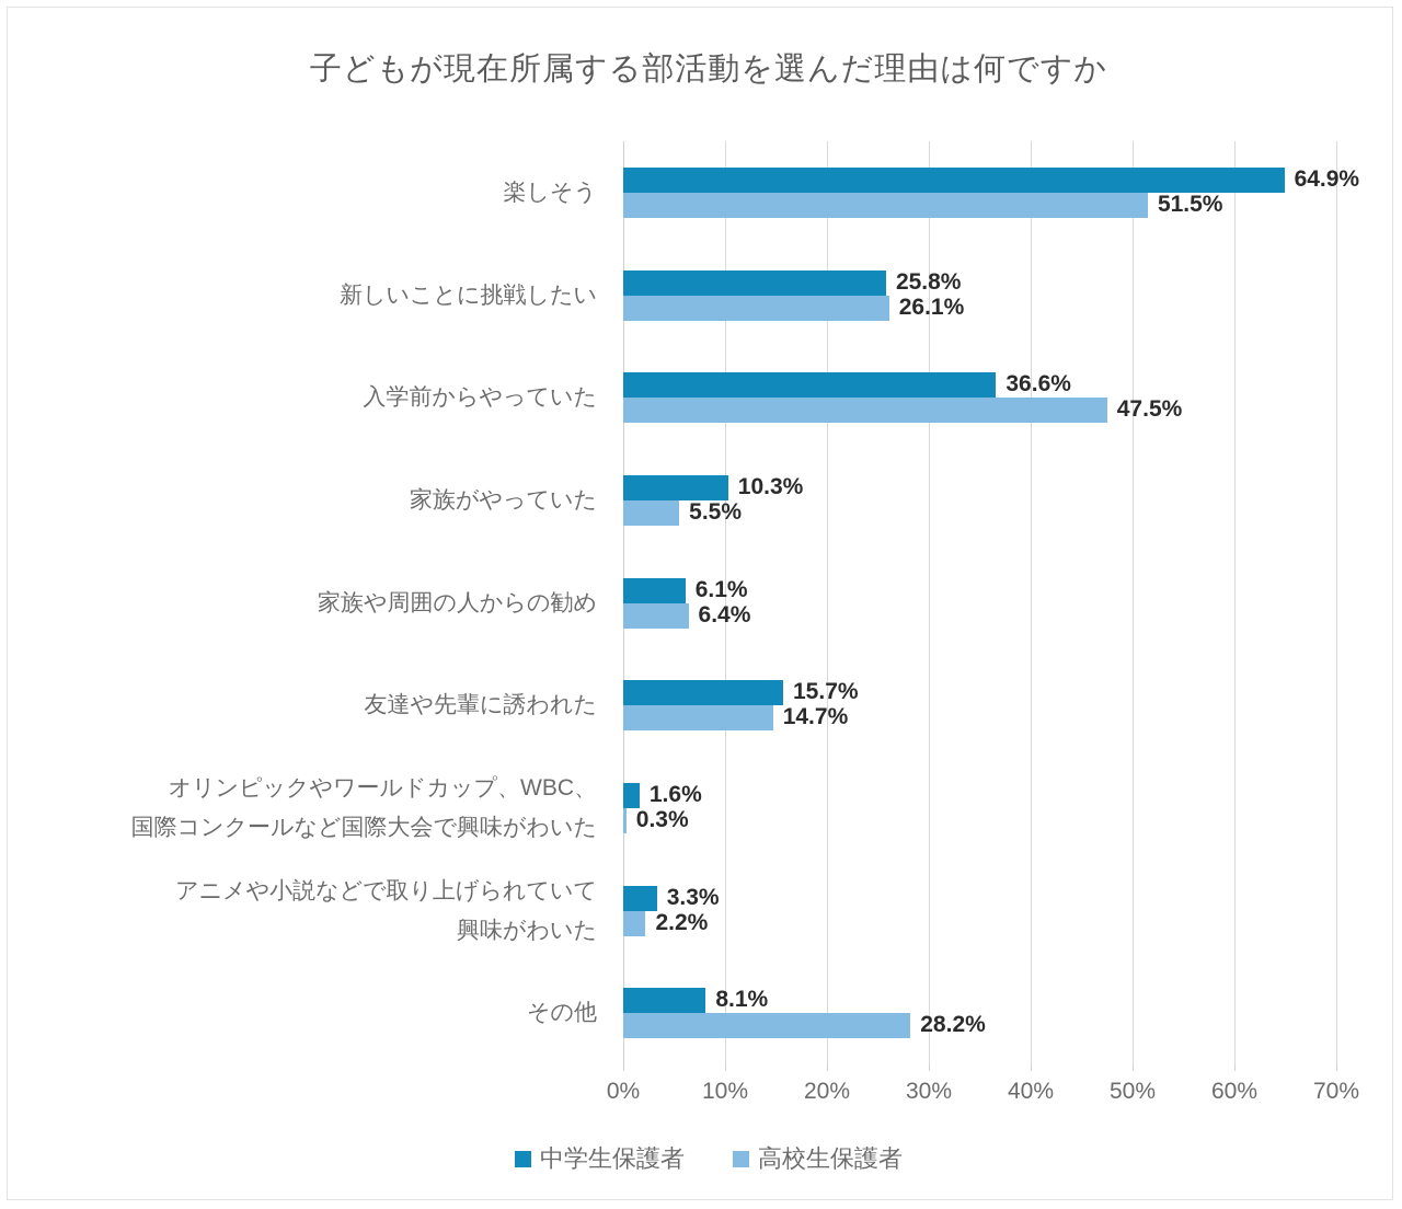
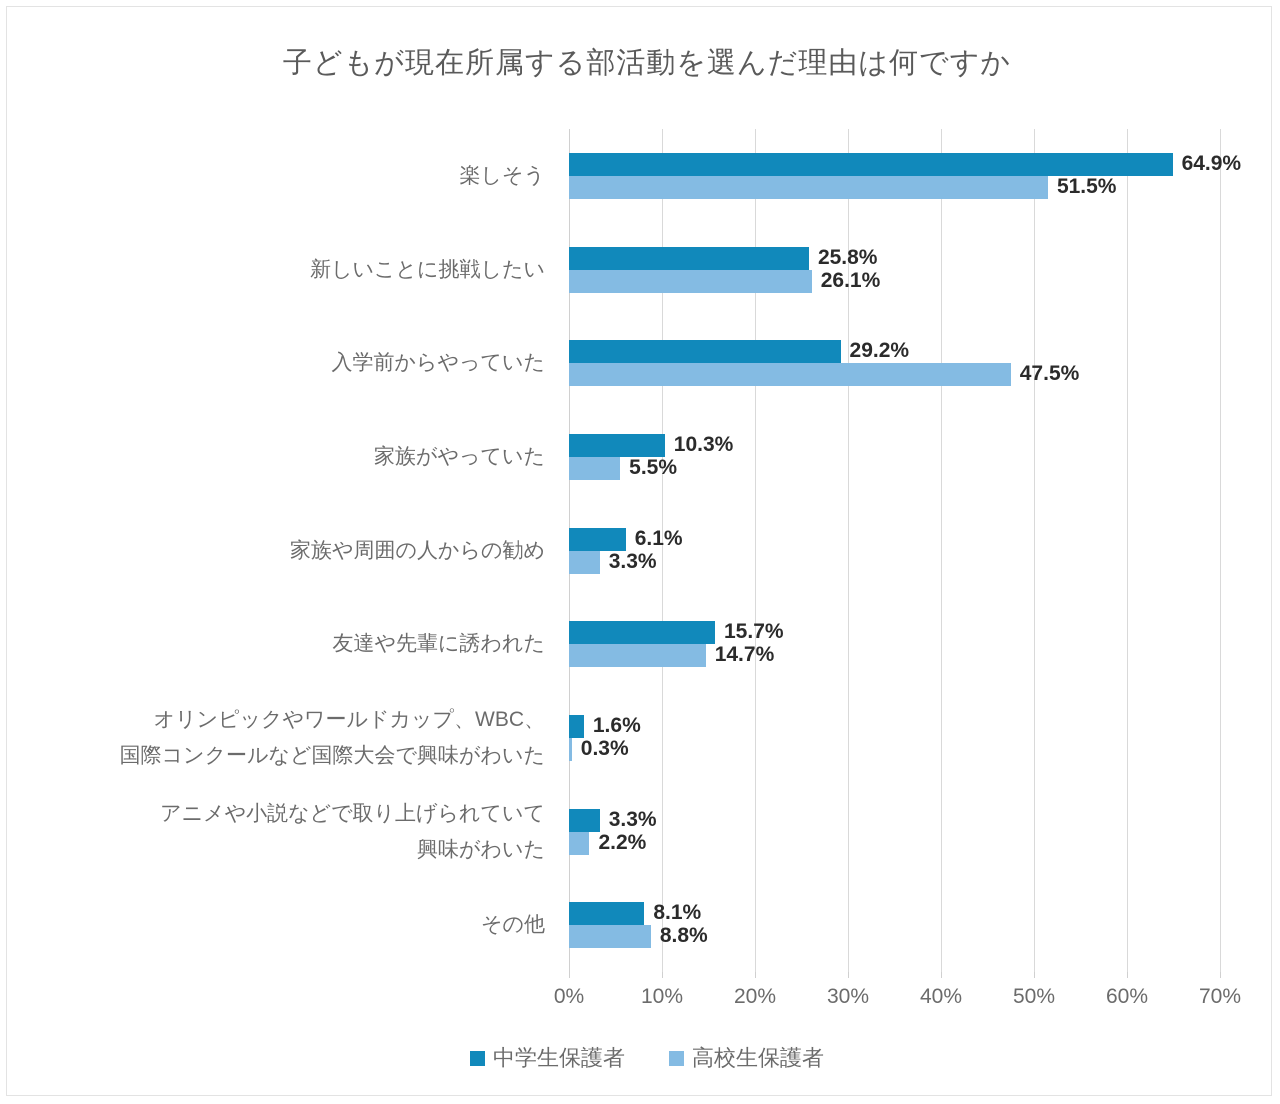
中学生保護者/入学前からやっていた: 36.6% -> 29.2%
高校生保護者/家族や周囲の人からの勧め: 6.4% -> 3.3%
高校生保護者/その他: 28.2% -> 8.8%
